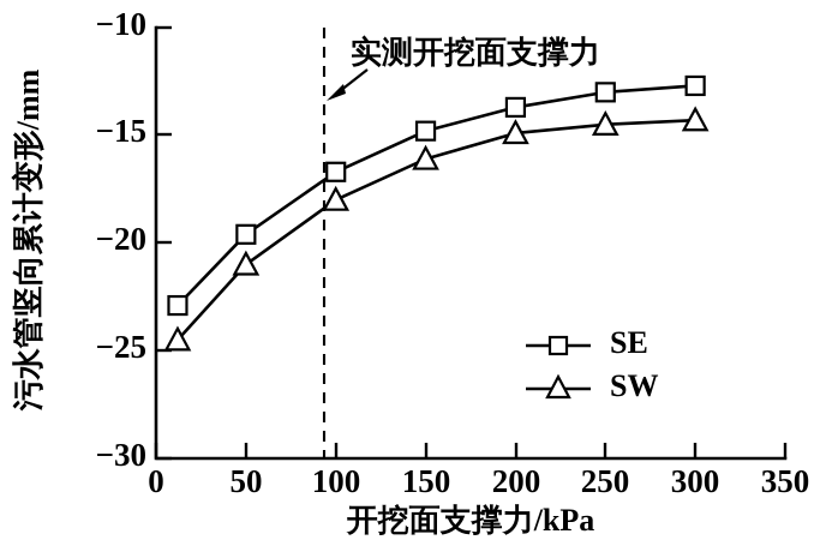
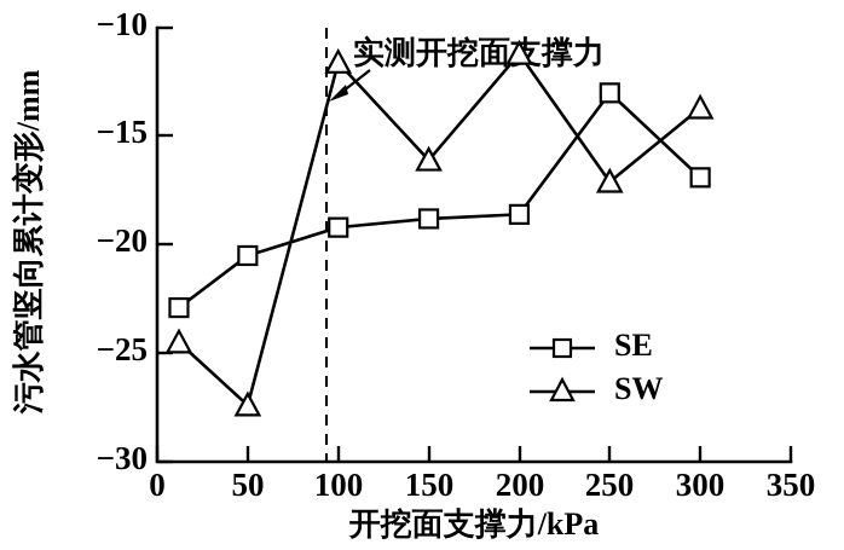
SE/50: -19.6 -> -20.5
SW/50: -21.0 -> -27.4
SE/100: -16.7 -> -19.2
SW/100: -18.0 -> -11.6
SE/150: -14.8 -> -18.8
SE/200: -13.7 -> -18.6
SW/200: -14.9 -> -11.2
SW/250: -14.5 -> -17.1
SE/300: -12.7 -> -16.9
SW/300: -14.3 -> -13.7
